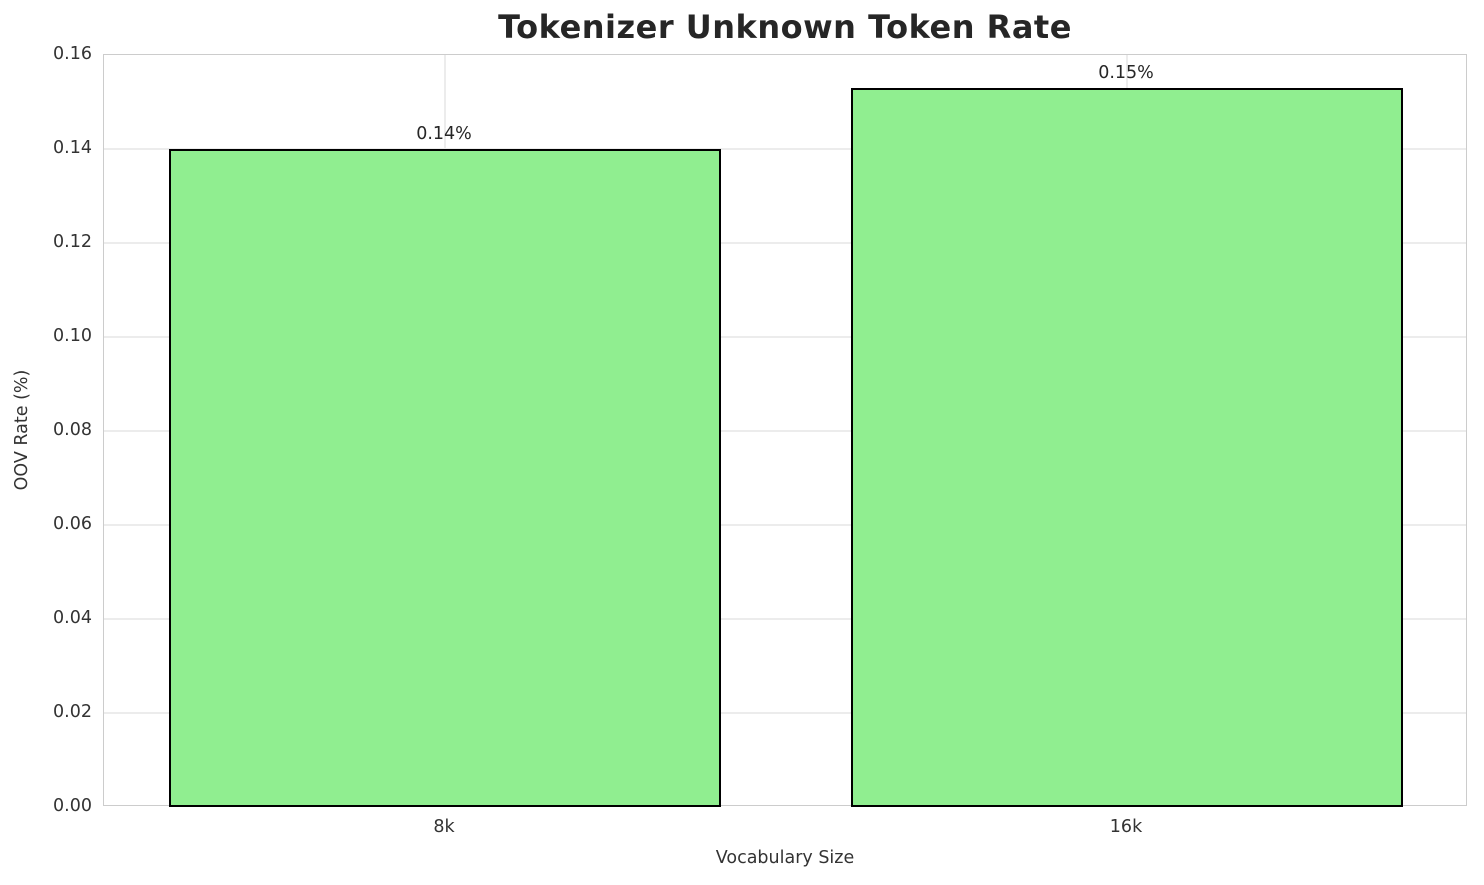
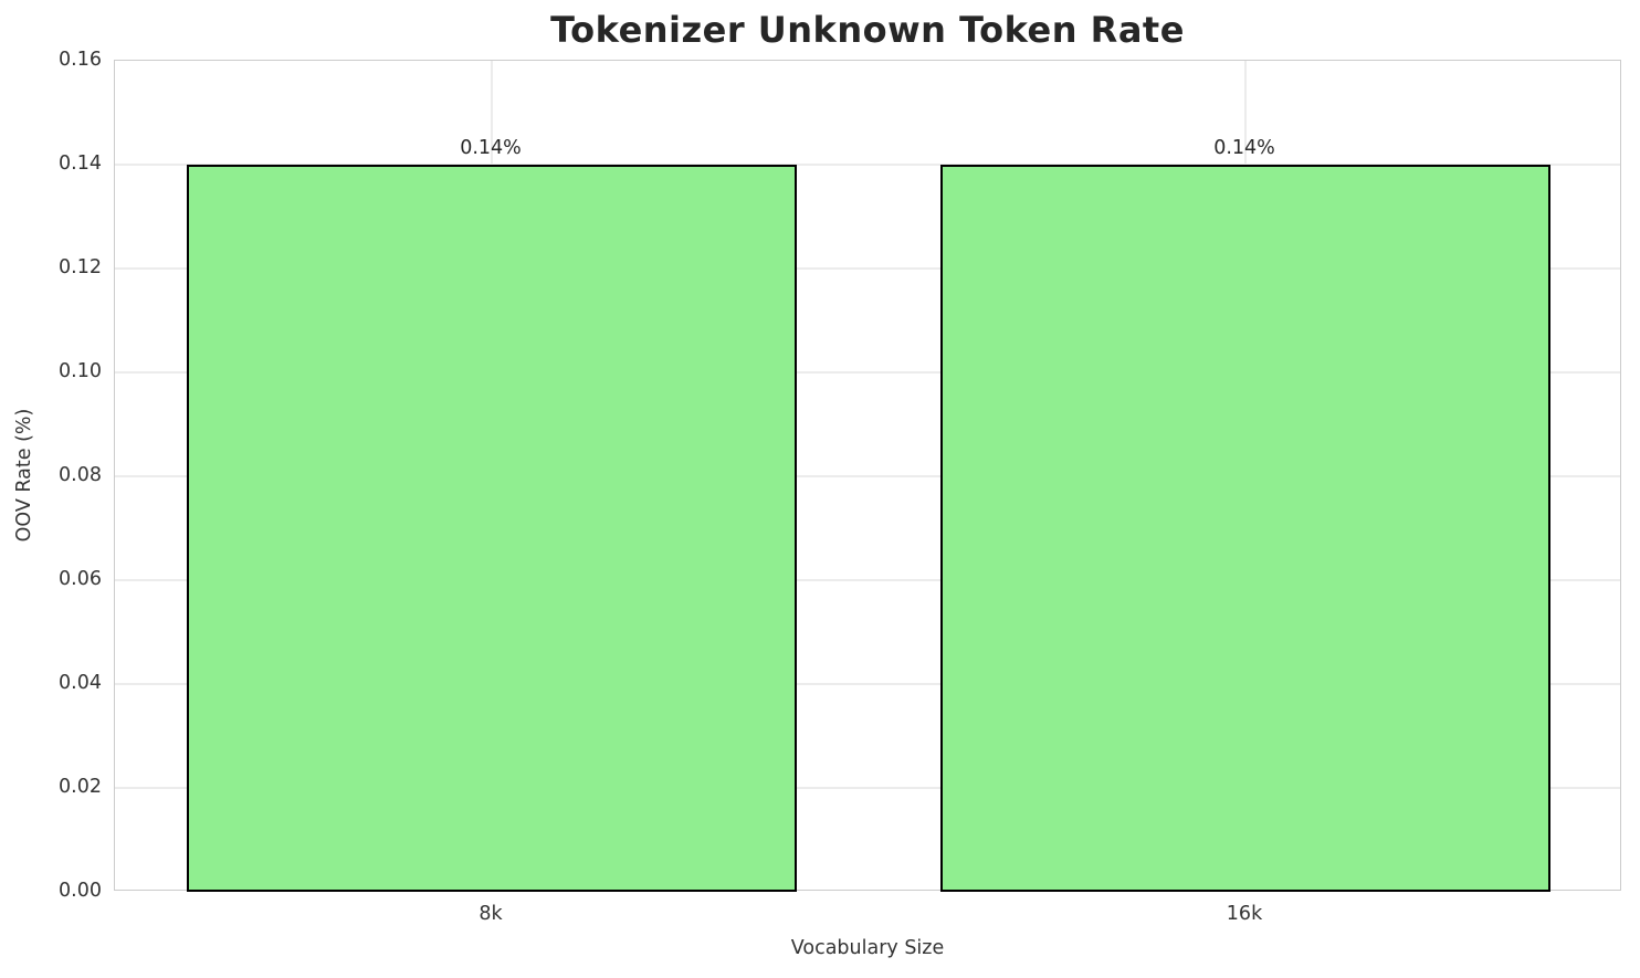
16k: 0.15% -> 0.14%
